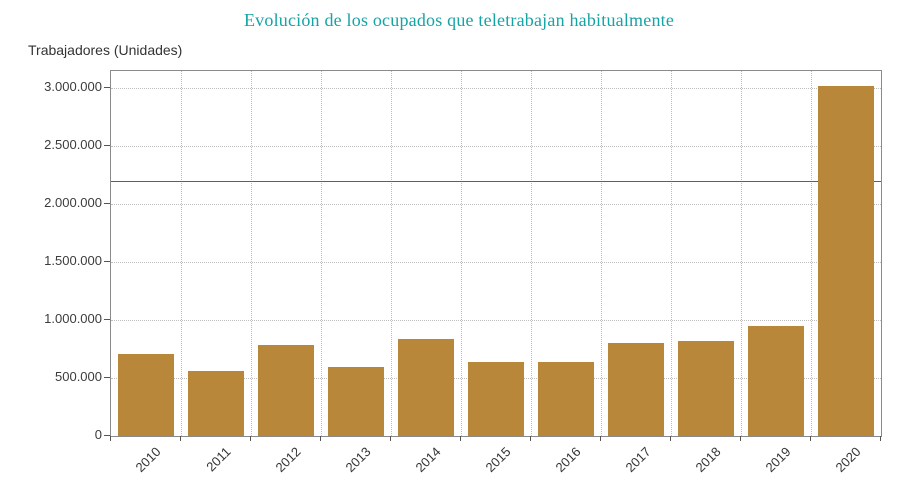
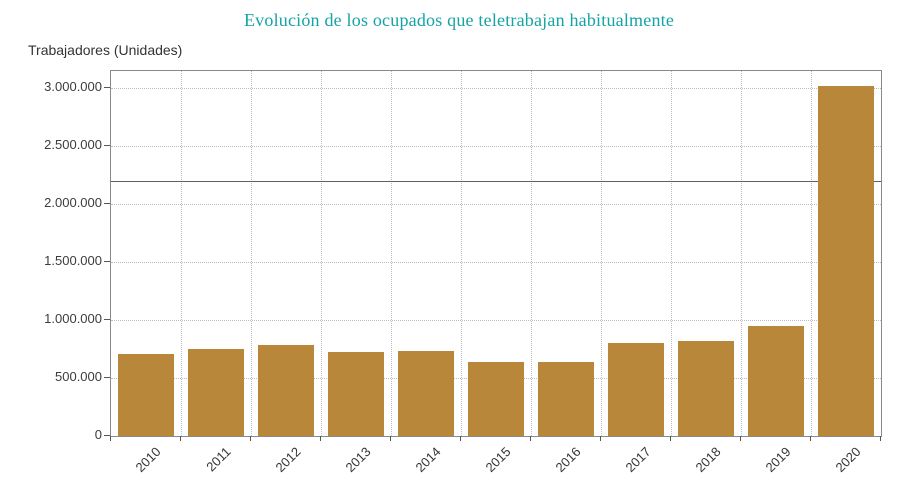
2011: 560000 -> 750000
2013: 600000 -> 720000
2014: 840000 -> 740000
